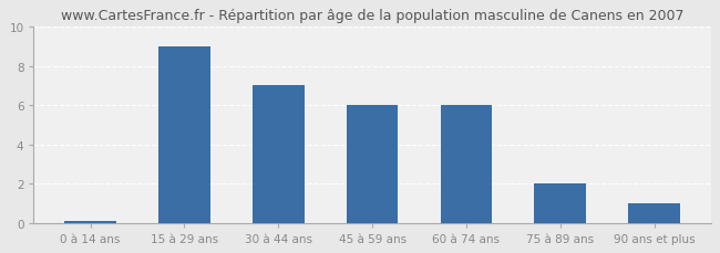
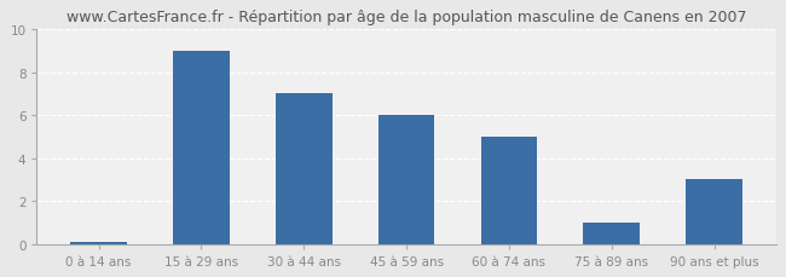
60 à 74 ans: 6.0 -> 5.0
75 à 89 ans: 2.0 -> 1.0
90 ans et plus: 1.0 -> 3.0
